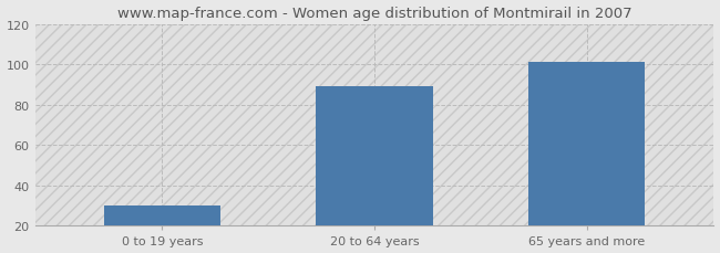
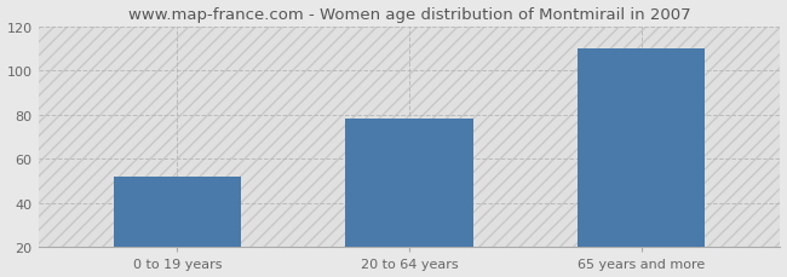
0 to 19 years: 30 -> 52
20 to 64 years: 89 -> 78
65 years and more: 101 -> 110
